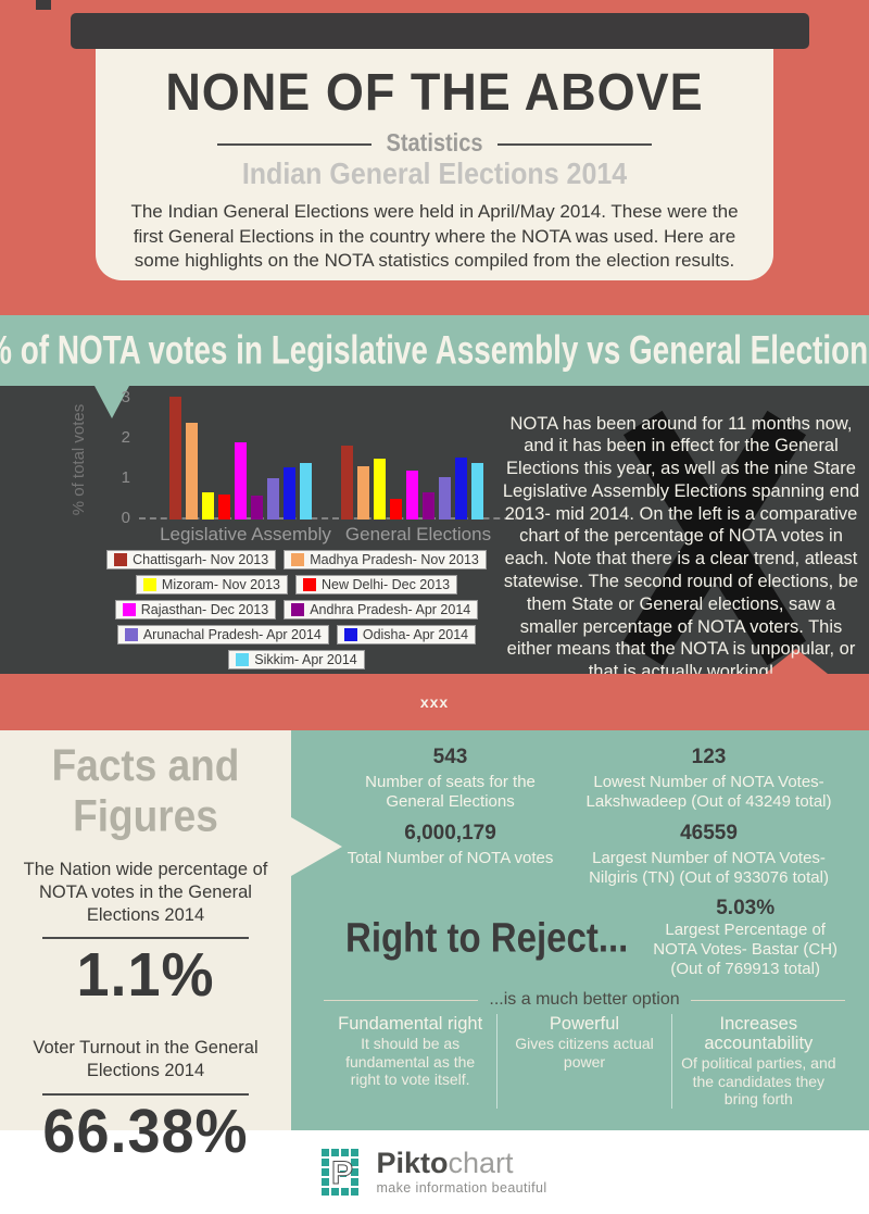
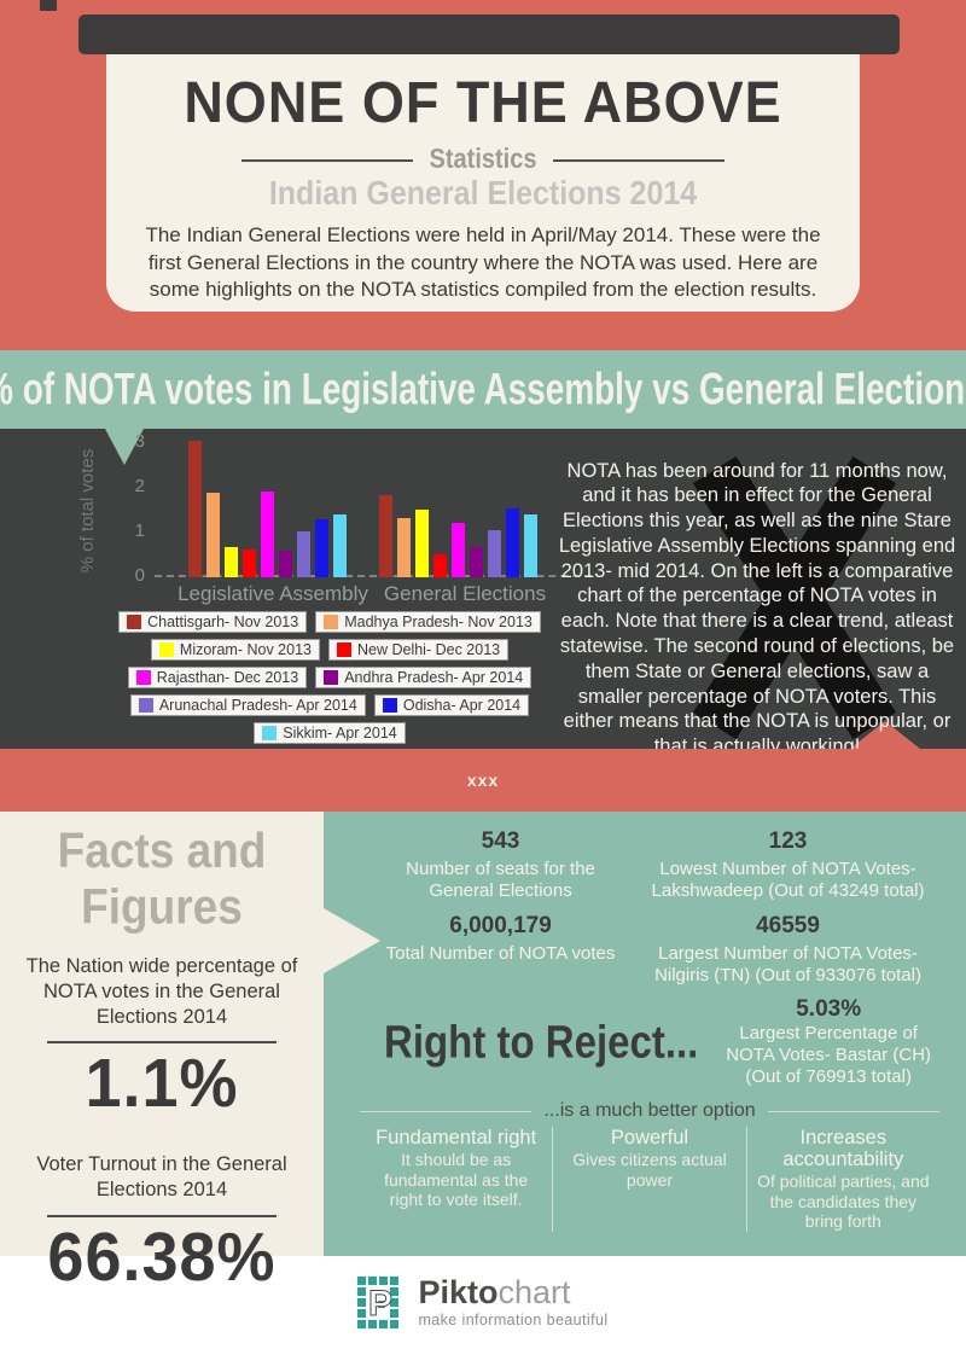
Madhya Pradesh- Nov 2013/Legislative Assembly: 2.4 -> 1.9
